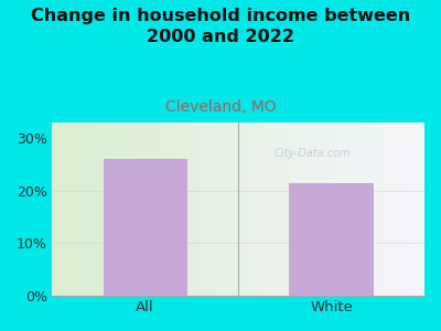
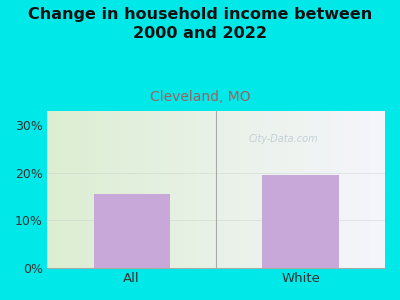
All: 26.0% -> 15.5%
White: 21.5% -> 19.5%
